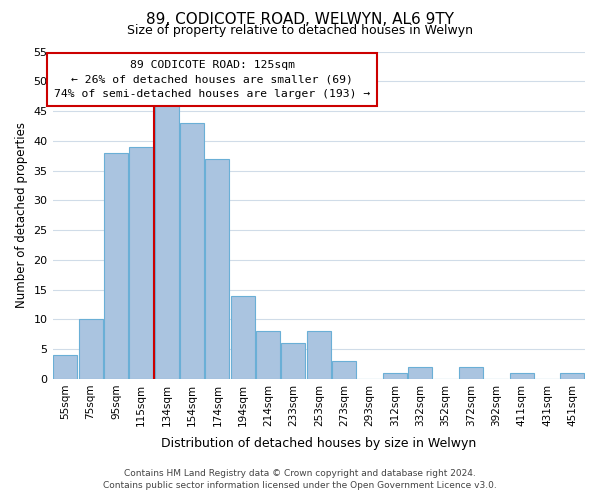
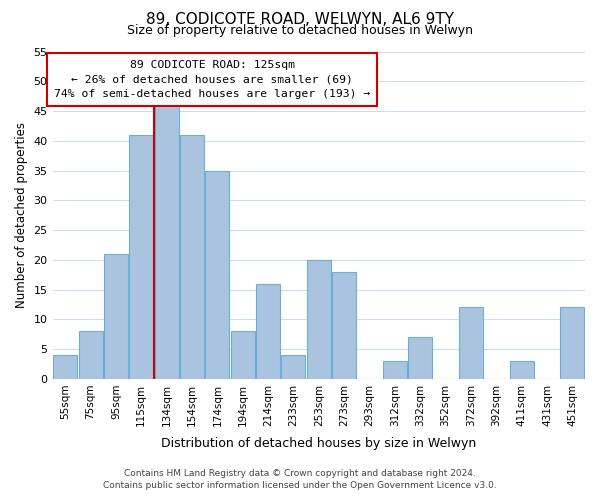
75sqm: 10 -> 8
95sqm: 38 -> 21
115sqm: 39 -> 41
154sqm: 43 -> 41
174sqm: 37 -> 35
194sqm: 14 -> 8
214sqm: 8 -> 16
233sqm: 6 -> 4
253sqm: 8 -> 20
273sqm: 3 -> 18
312sqm: 1 -> 3
332sqm: 2 -> 7
372sqm: 2 -> 12
411sqm: 1 -> 3
451sqm: 1 -> 12
